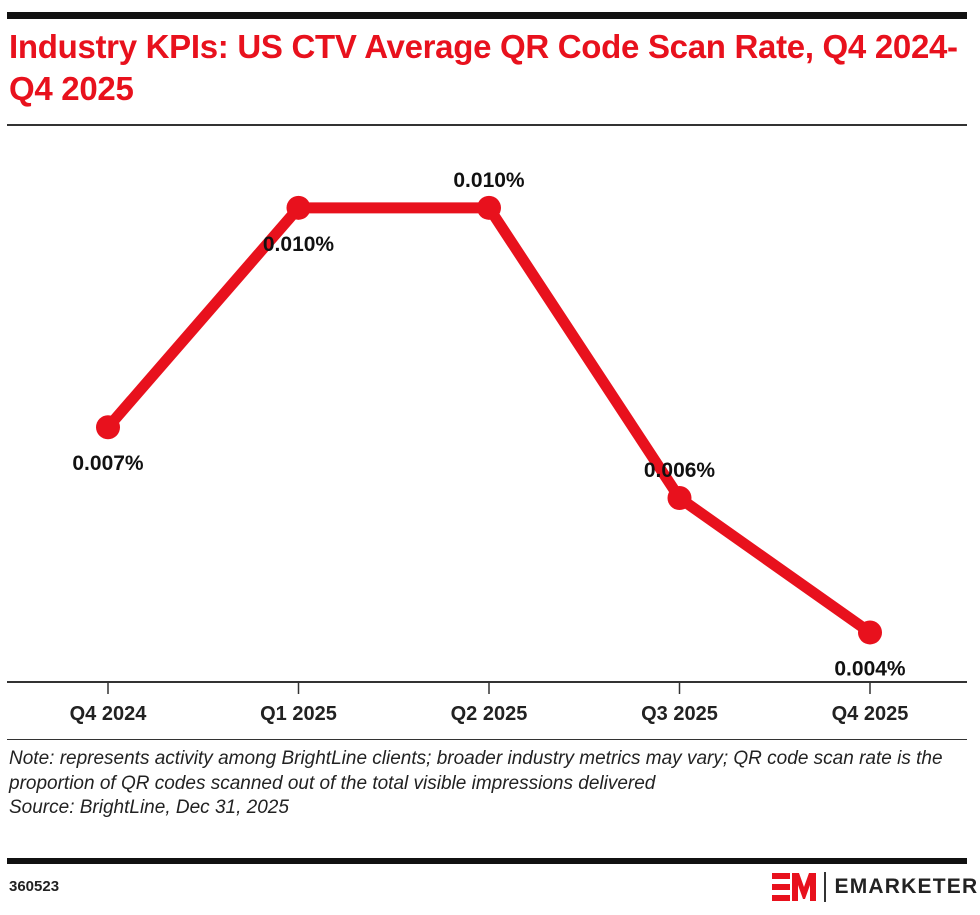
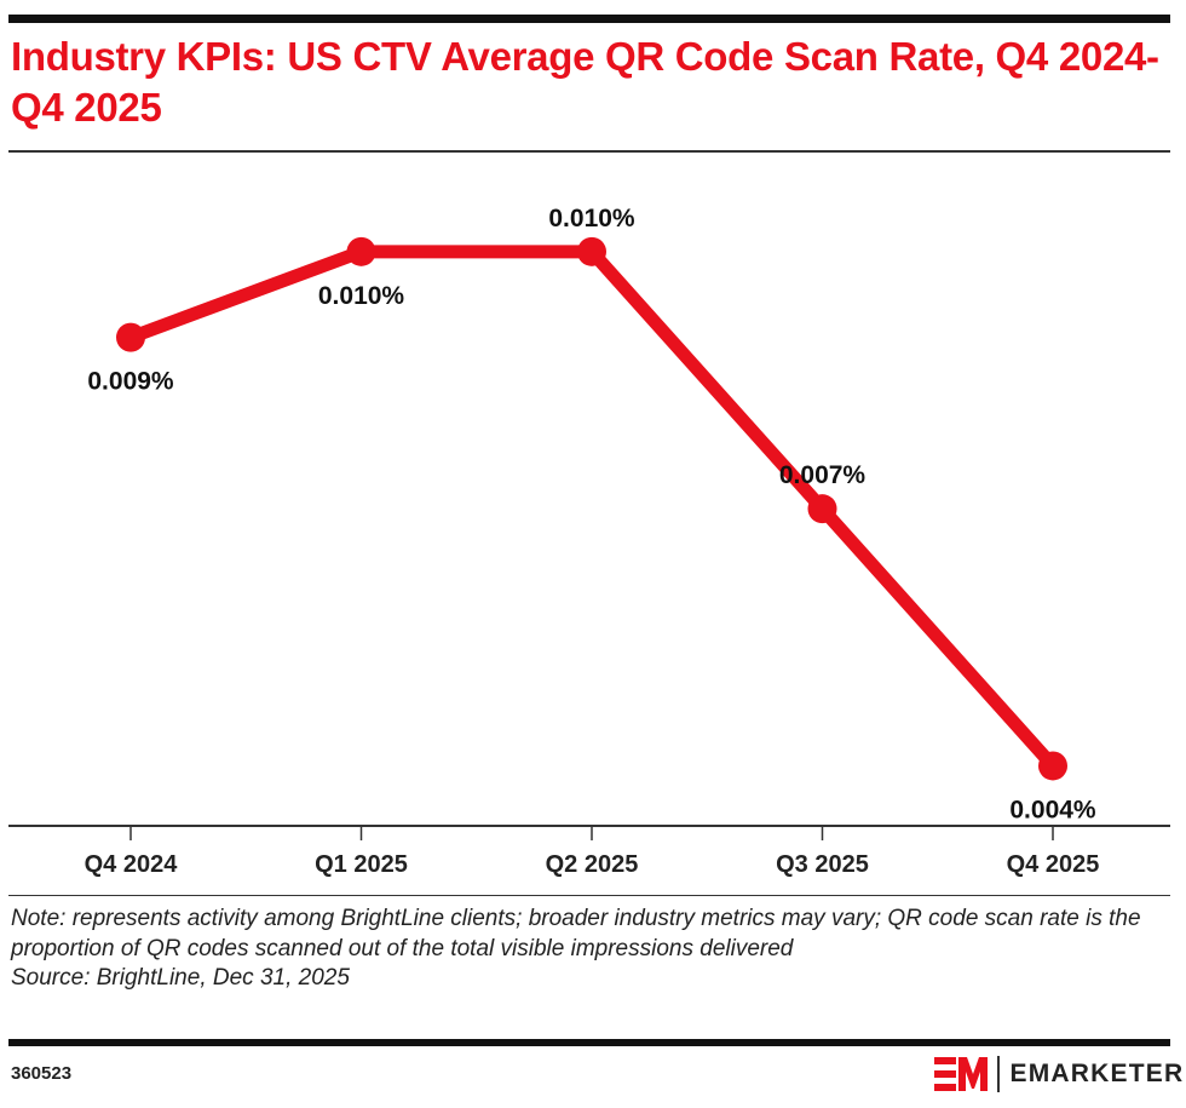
Q4 2024: 0.007% -> 0.009%
Q3 2025: 0.006% -> 0.007%
